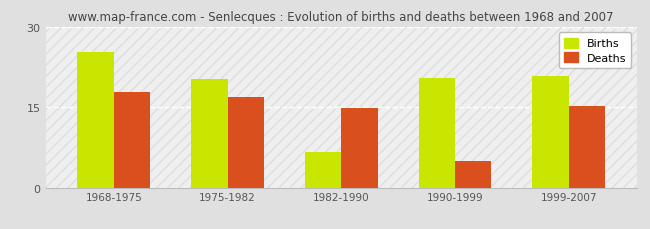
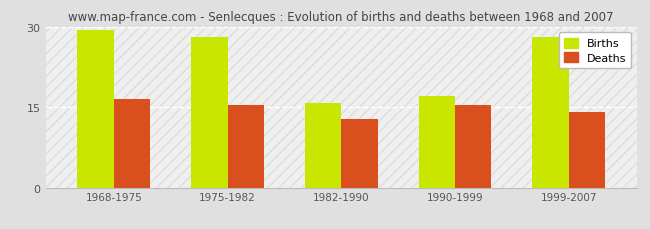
Births/1968-1975: 25.2 -> 29.3
Deaths/1968-1975: 17.8 -> 16.5
Births/1975-1982: 20.2 -> 28.0
Deaths/1975-1982: 16.8 -> 15.4
Births/1982-1990: 6.6 -> 15.8
Deaths/1982-1990: 14.8 -> 12.8
Births/1990-1999: 20.4 -> 17.0
Deaths/1990-1999: 5.0 -> 15.4
Births/1999-2007: 20.8 -> 28.0
Deaths/1999-2007: 15.2 -> 14.0
